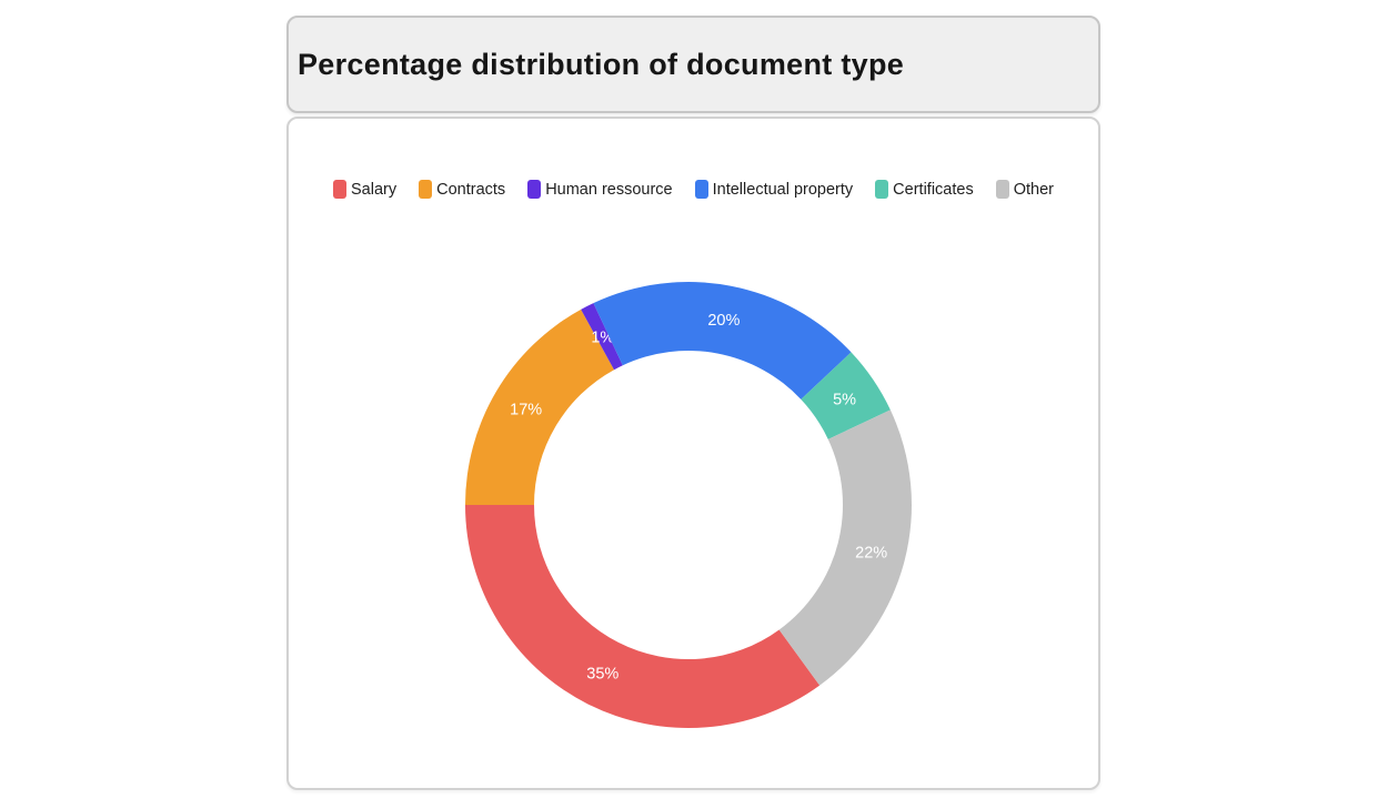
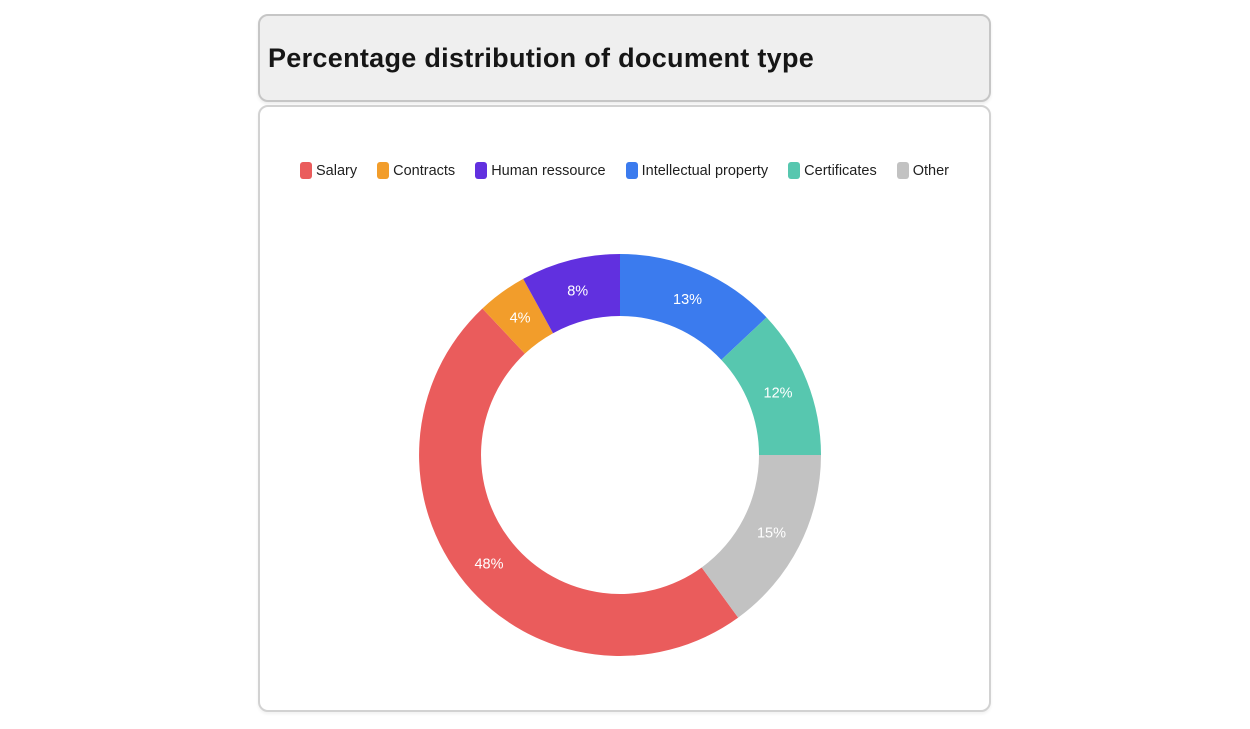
Salary: 35% -> 48%
Contracts: 17% -> 4%
Human ressource: 1% -> 8%
Intellectual property: 20% -> 13%
Certificates: 5% -> 12%
Other: 22% -> 15%
